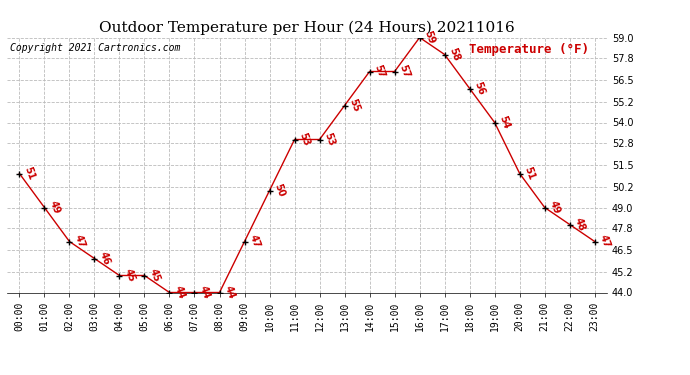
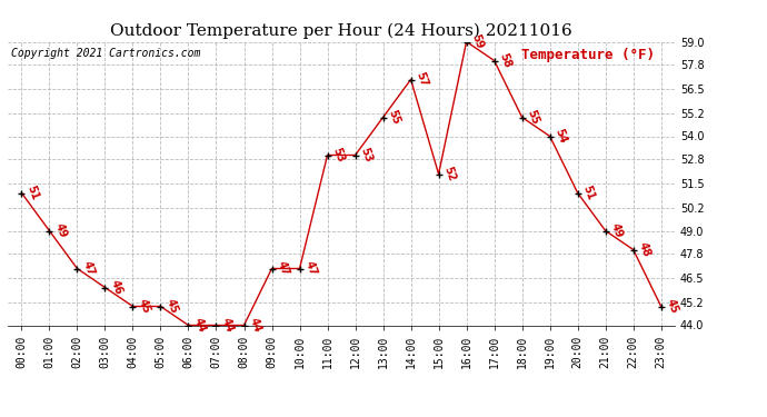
10:00: 50 -> 47
15:00: 57 -> 52
18:00: 56 -> 55
23:00: 47 -> 45
